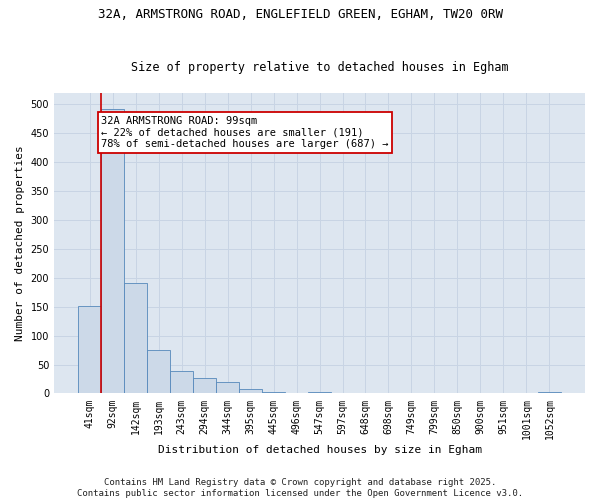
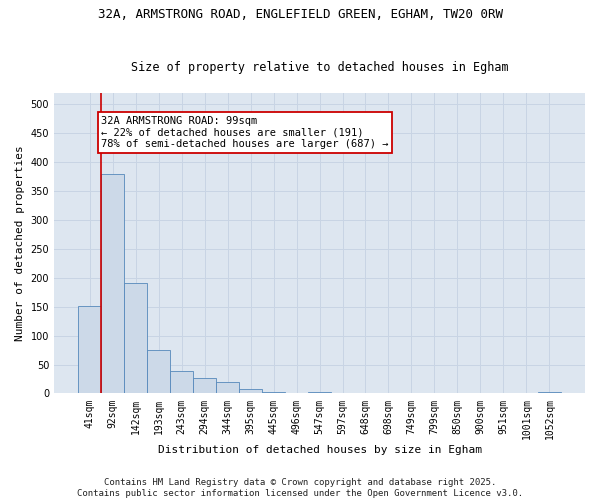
92sqm: 492 -> 380
